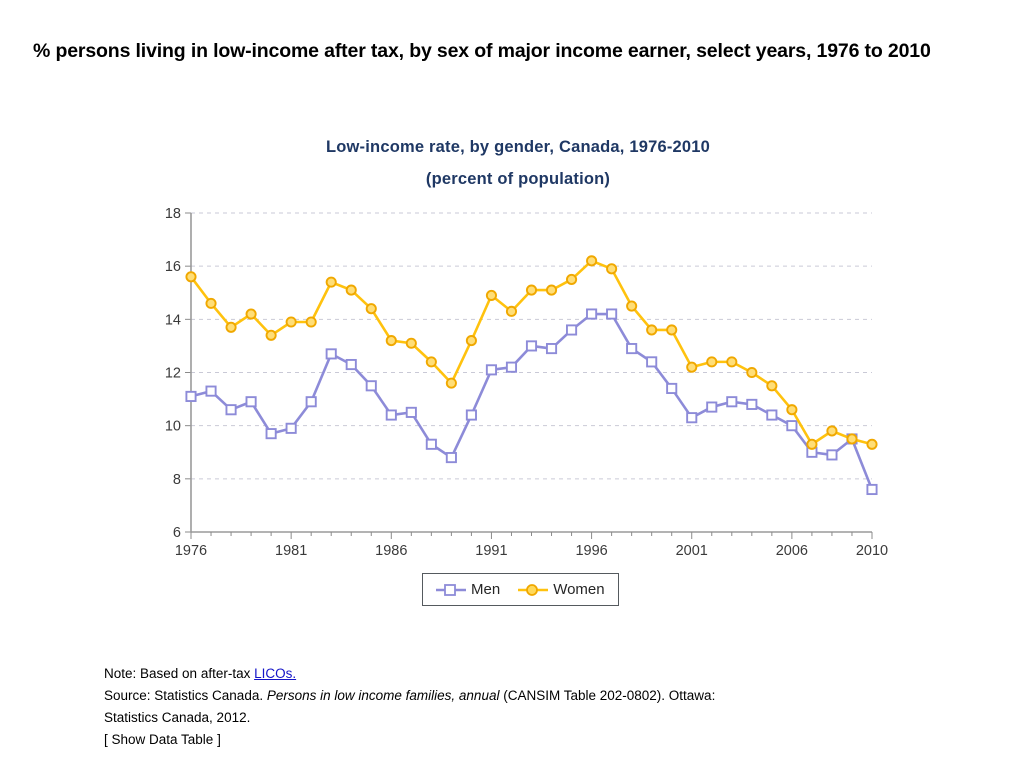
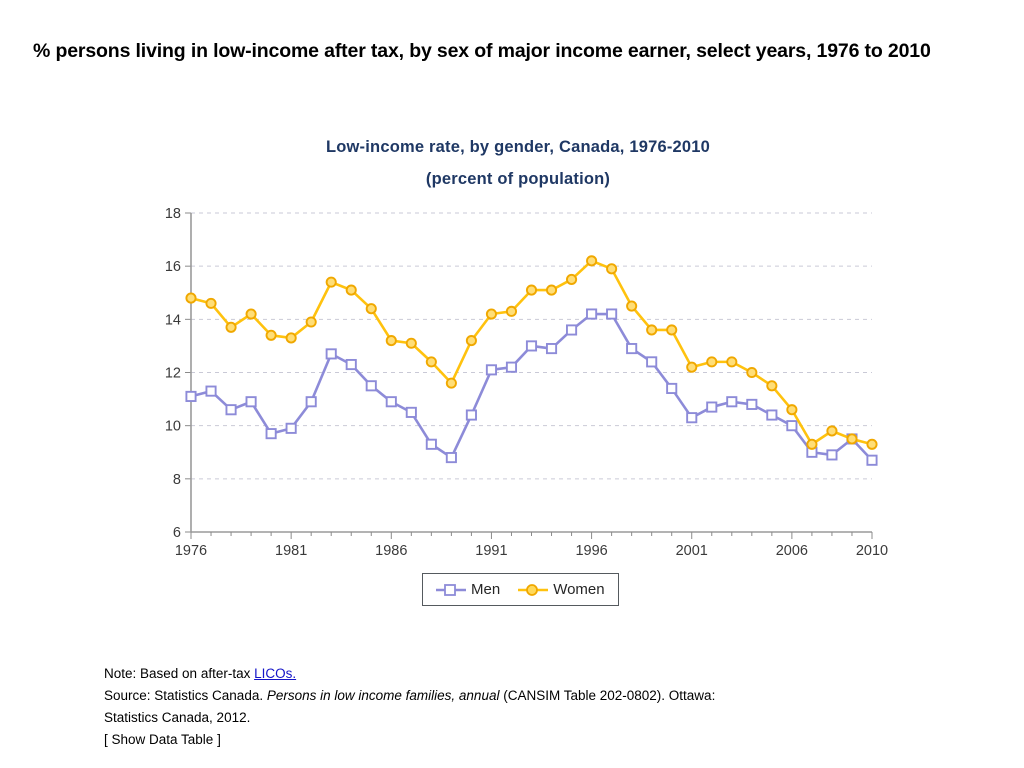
Women/1976: 15.6 -> 14.8
Women/1981: 13.9 -> 13.3
Men/1986: 10.4 -> 10.9
Women/1991: 14.9 -> 14.2
Men/2010: 7.6 -> 8.7
